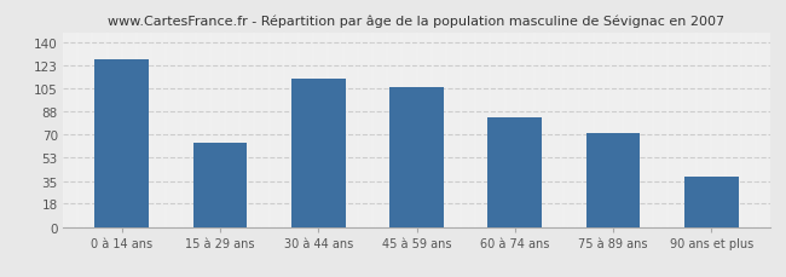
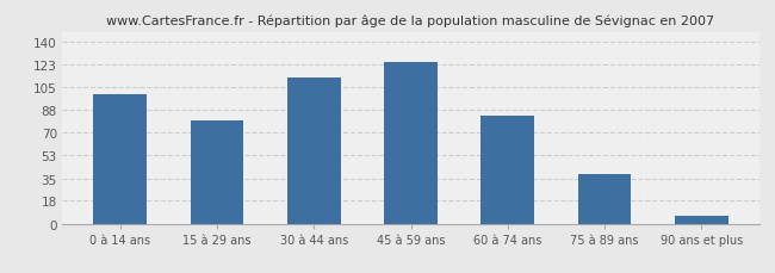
0 à 14 ans: 127 -> 100
15 à 29 ans: 64 -> 80
45 à 59 ans: 106 -> 125
75 à 89 ans: 71 -> 38
90 ans et plus: 38 -> 6
